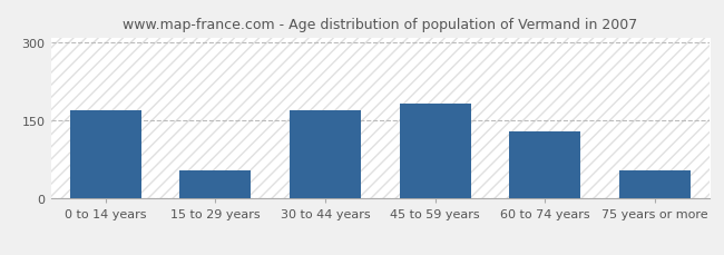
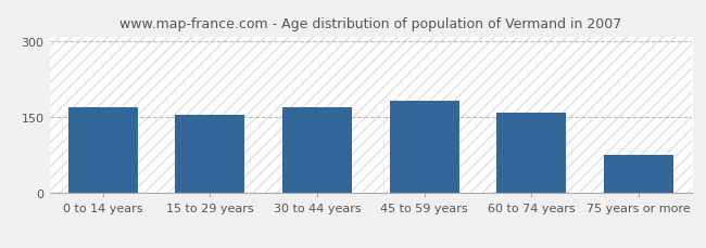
15 to 29 years: 55 -> 155
60 to 74 years: 130 -> 160
75 years or more: 55 -> 75
